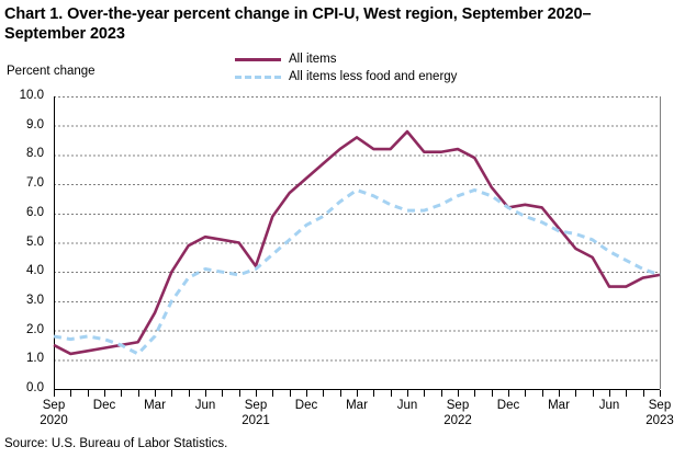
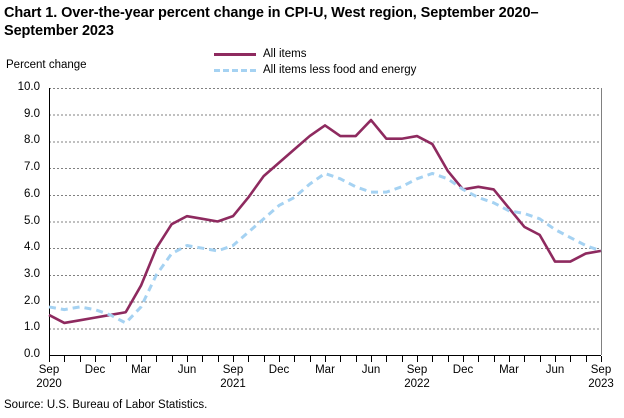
All items/Sep 2021: 4.2 -> 5.2
